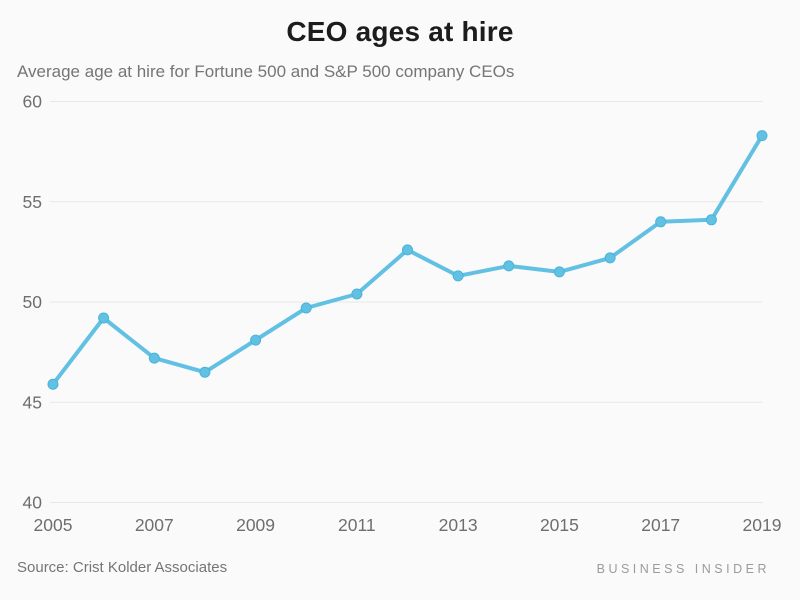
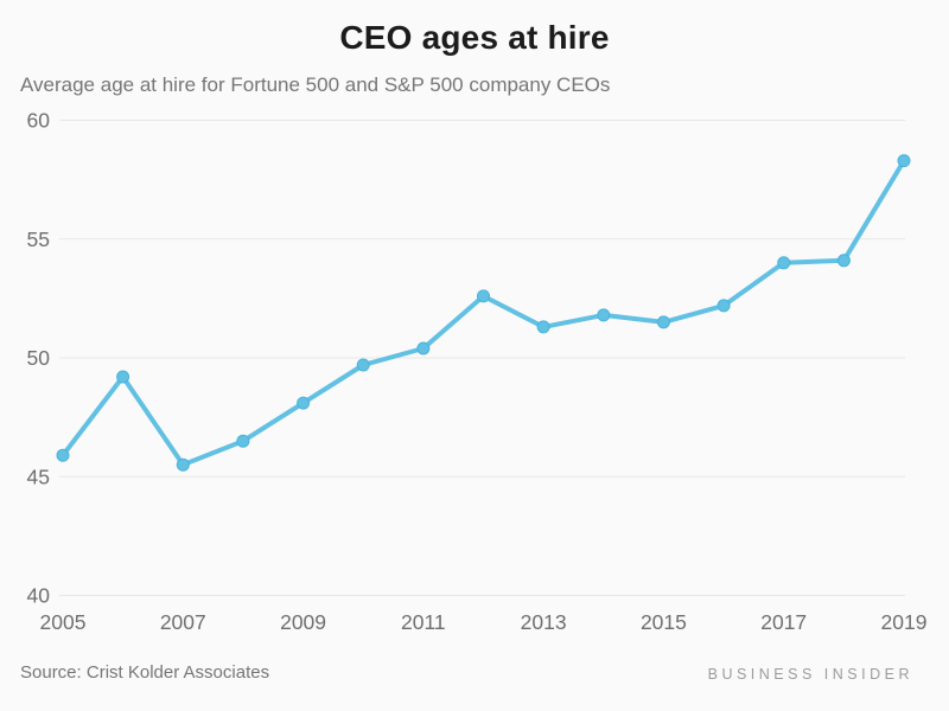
2007: 47.2 -> 45.5
